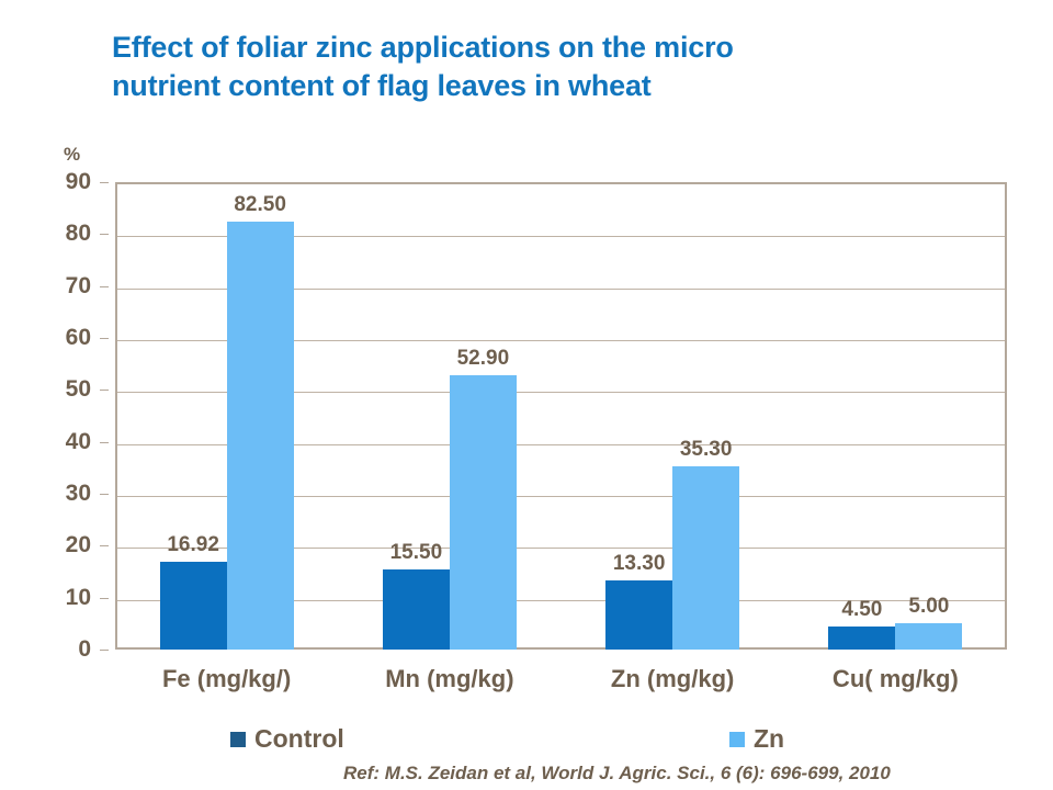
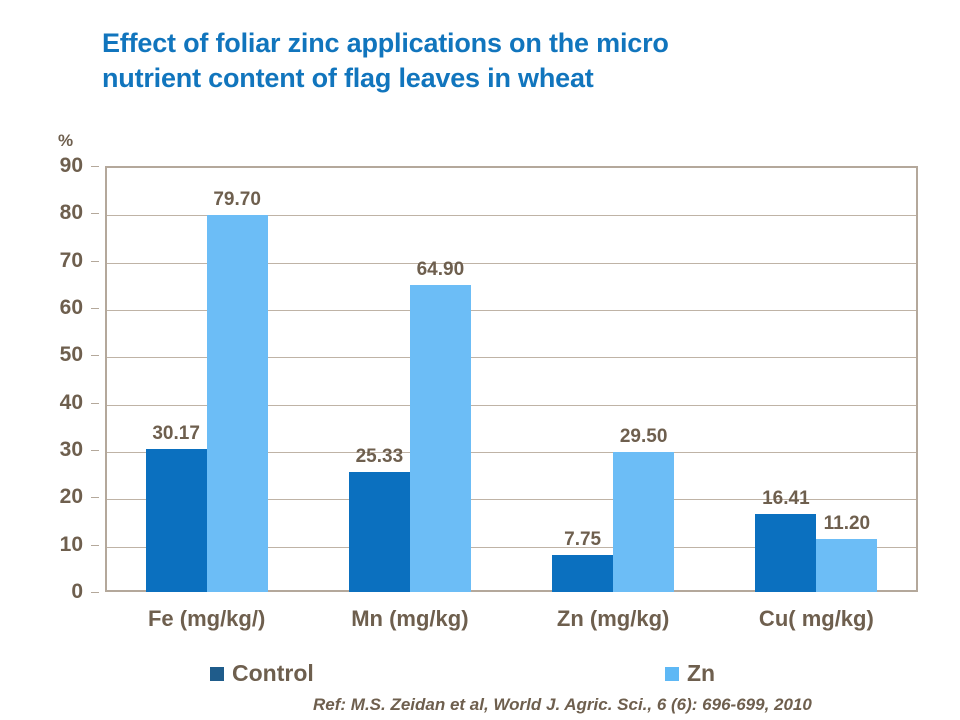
Control/Fe (mg/kg/): 16.92 -> 30.17
Zn/Fe (mg/kg/): 82.50 -> 79.70
Control/Mn (mg/kg): 15.50 -> 25.33
Zn/Mn (mg/kg): 52.90 -> 64.90
Control/Zn (mg/kg): 13.30 -> 7.75
Zn/Zn (mg/kg): 35.30 -> 29.50
Control/Cu( mg/kg): 4.50 -> 16.41
Zn/Cu( mg/kg): 5.00 -> 11.20
